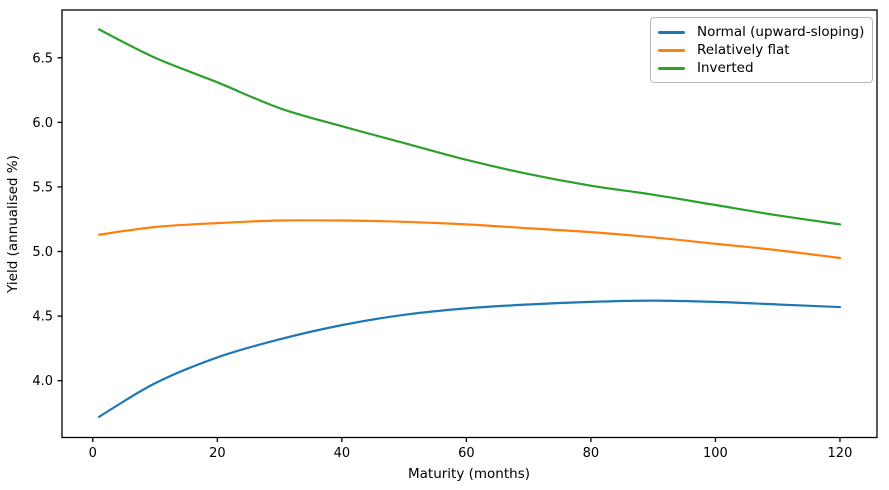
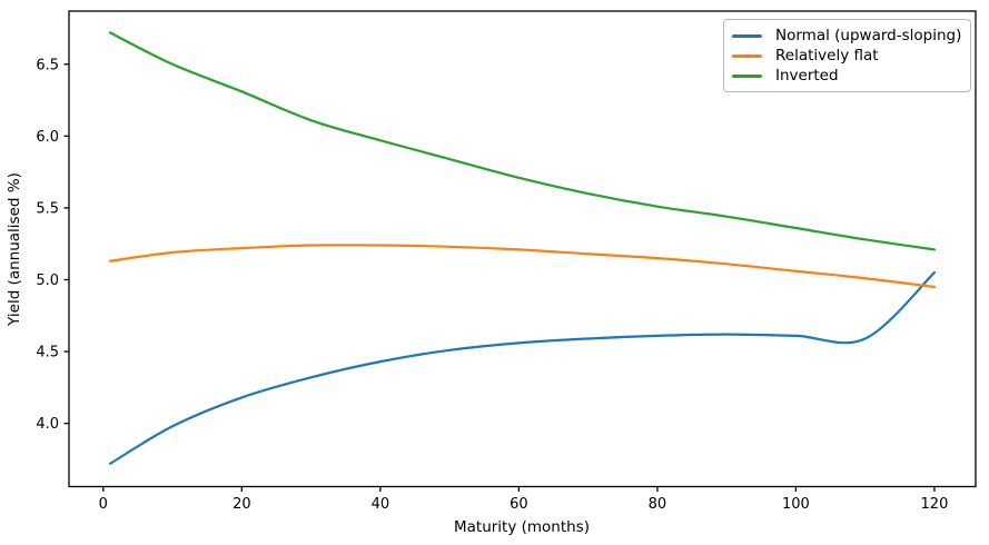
Normal (upward-sloping)/120: 4.57 -> 5.05
